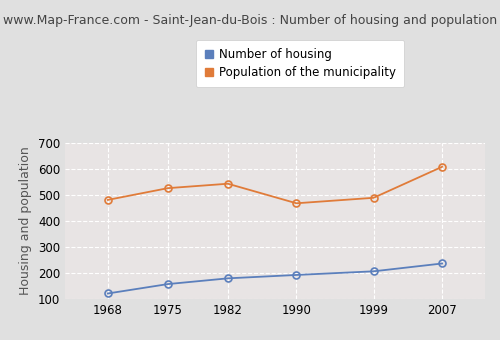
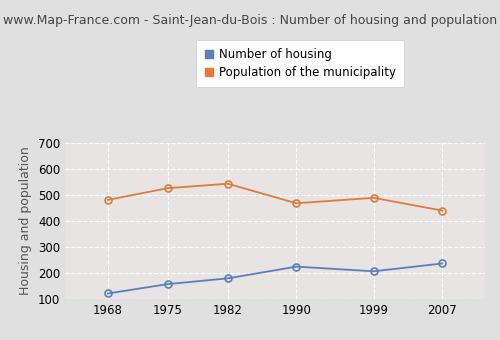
Number of housing/1990: 193 -> 225
Population of the municipality/2007: 608 -> 440
